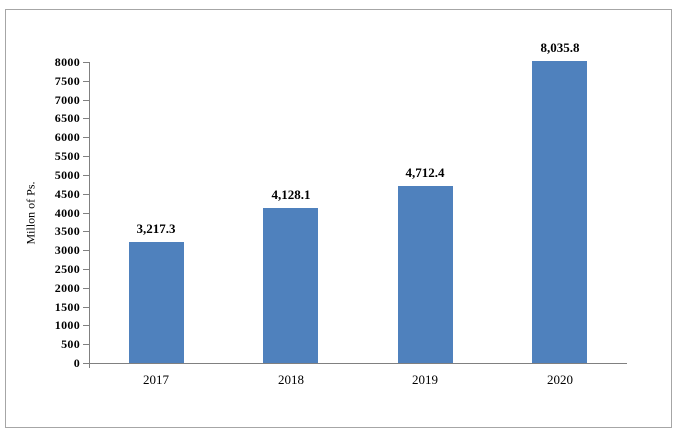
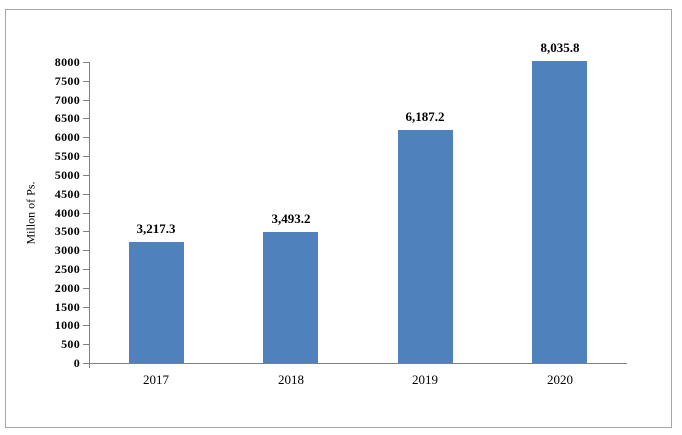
2018: 4,128.1 -> 3,493.2
2019: 4,712.4 -> 6,187.2
